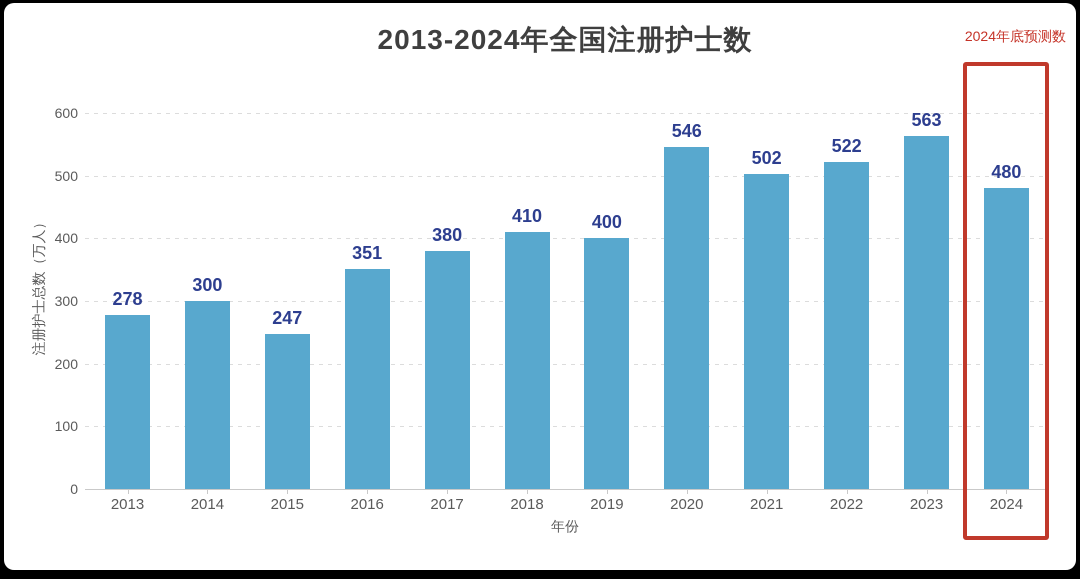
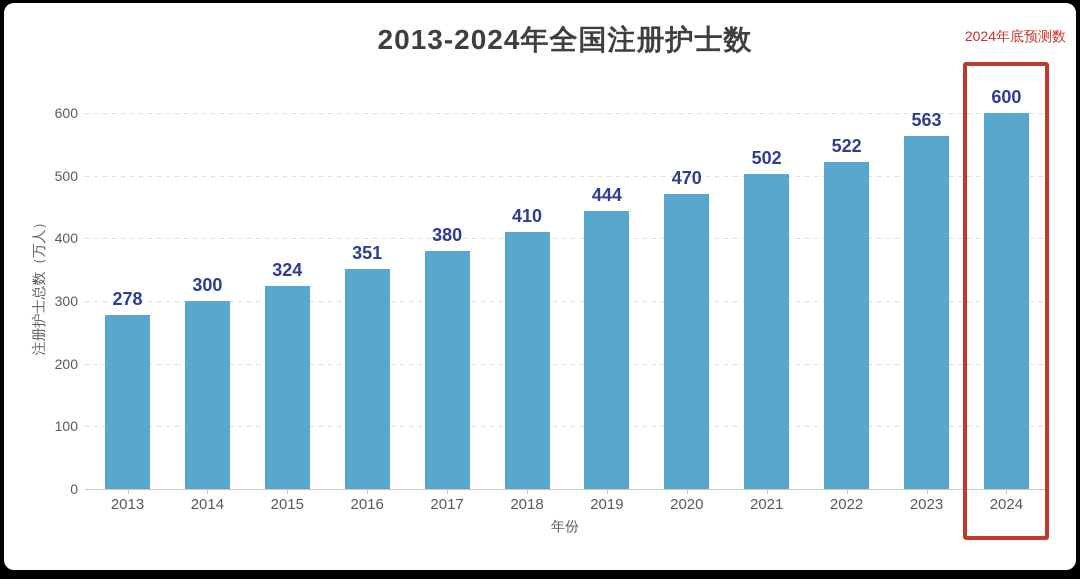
2015: 247 -> 324
2019: 400 -> 444
2020: 546 -> 470
2024: 480 -> 600
